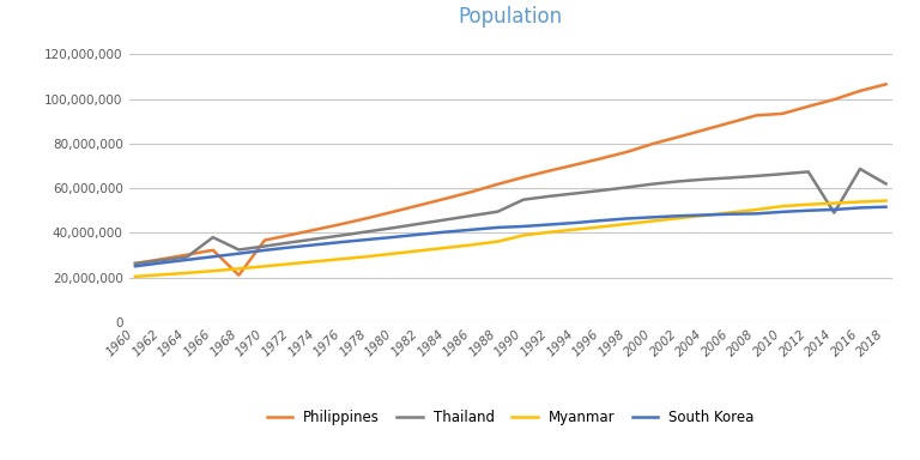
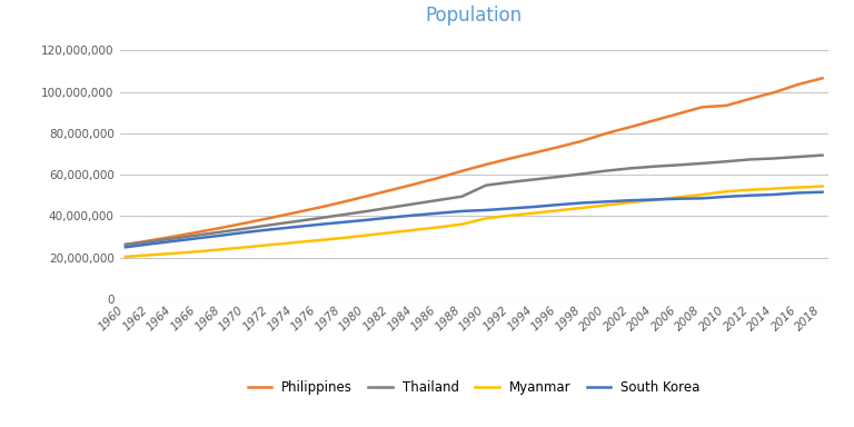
Thailand/1966: 38,000,000 -> 31,000,000
Philippines/1968: 21,000,000 -> 34,000,000
Thailand/2014: 49,000,000 -> 68,000,000
Thailand/2018: 62,000,000 -> 69,000,000
